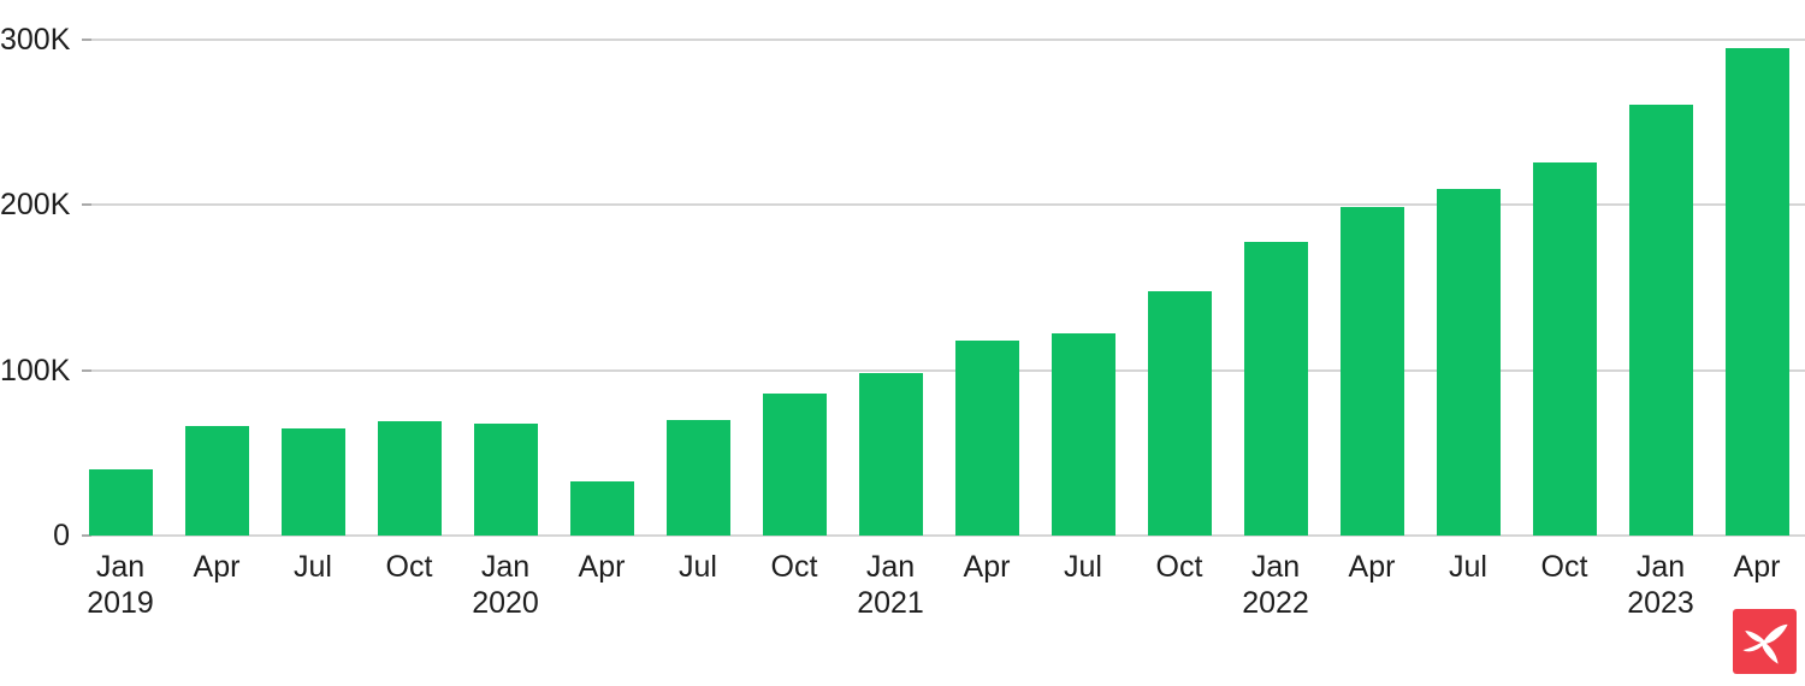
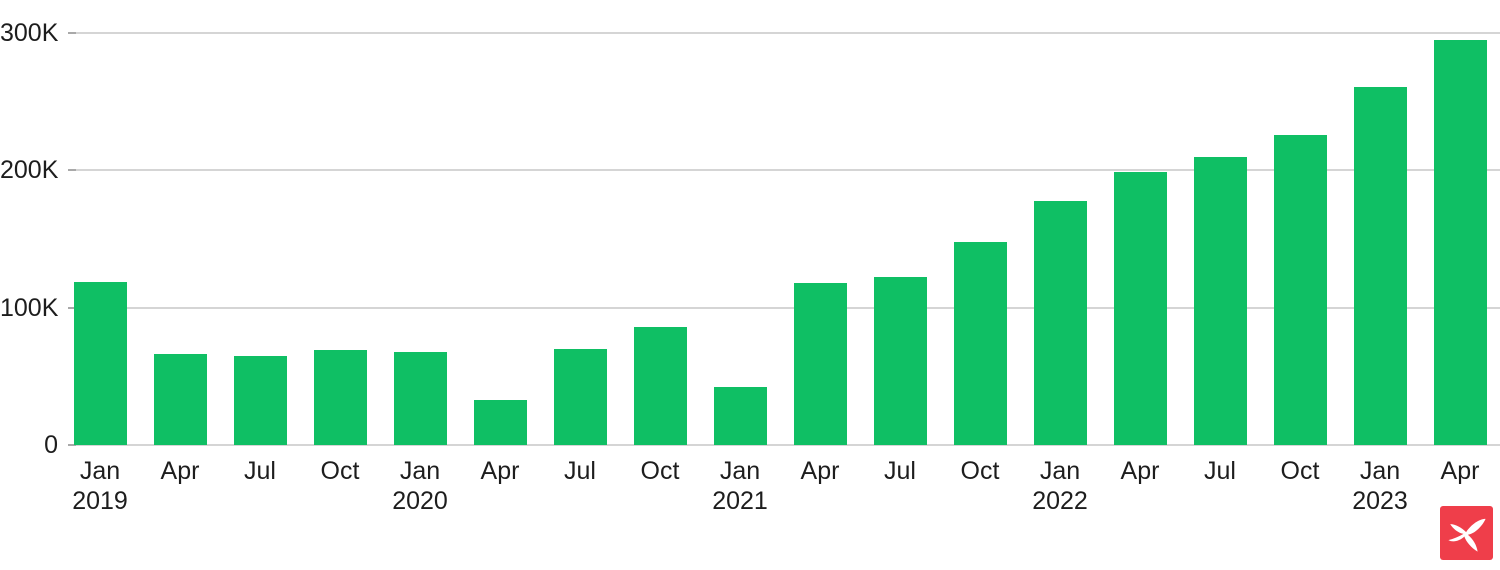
Jan 2019: 40K -> 119K
Jan 2021: 98K -> 42K
